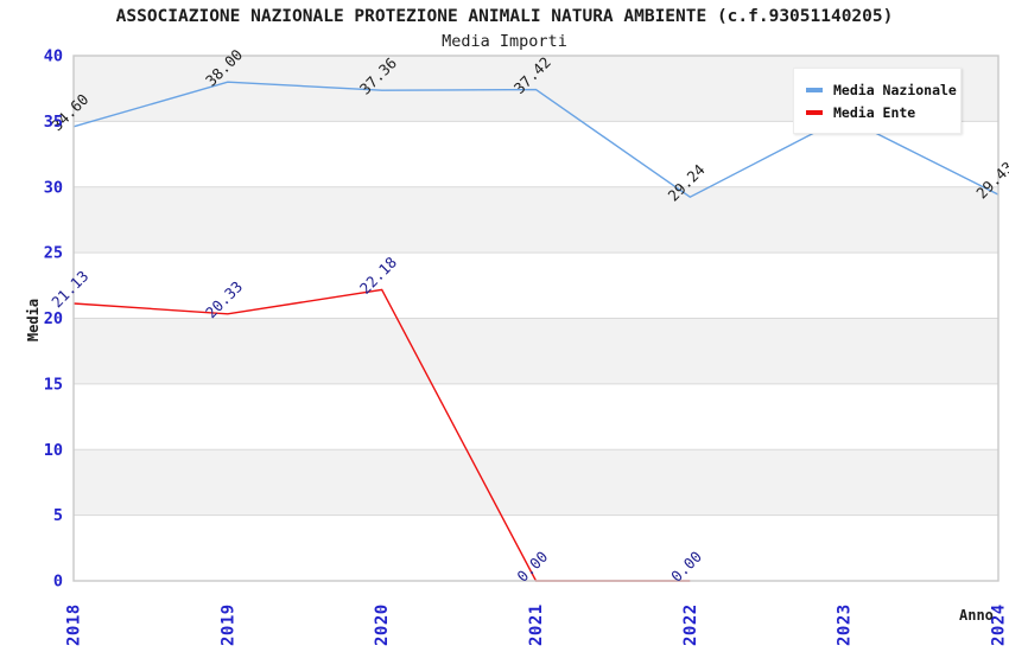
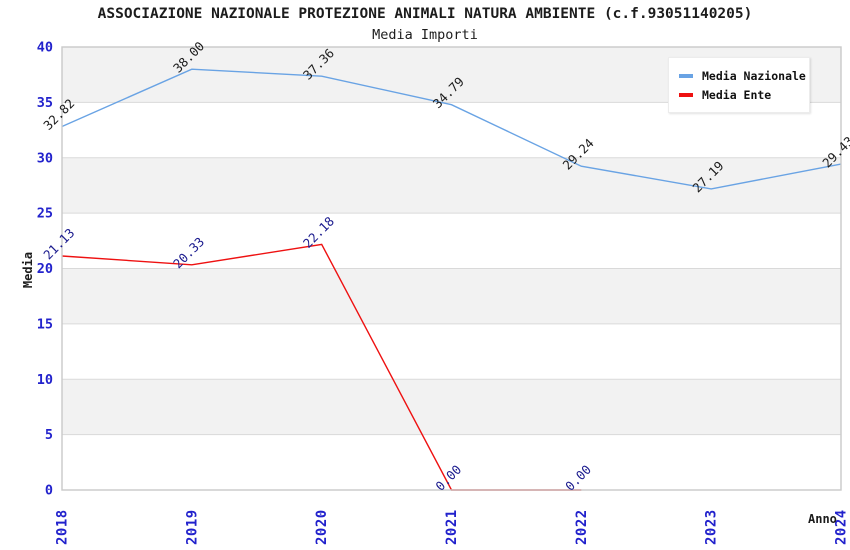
Media Nazionale/2018: 34.60 -> 32.82
Media Nazionale/2021: 37.42 -> 34.79
Media Nazionale/2023: 35.31 -> 27.19
